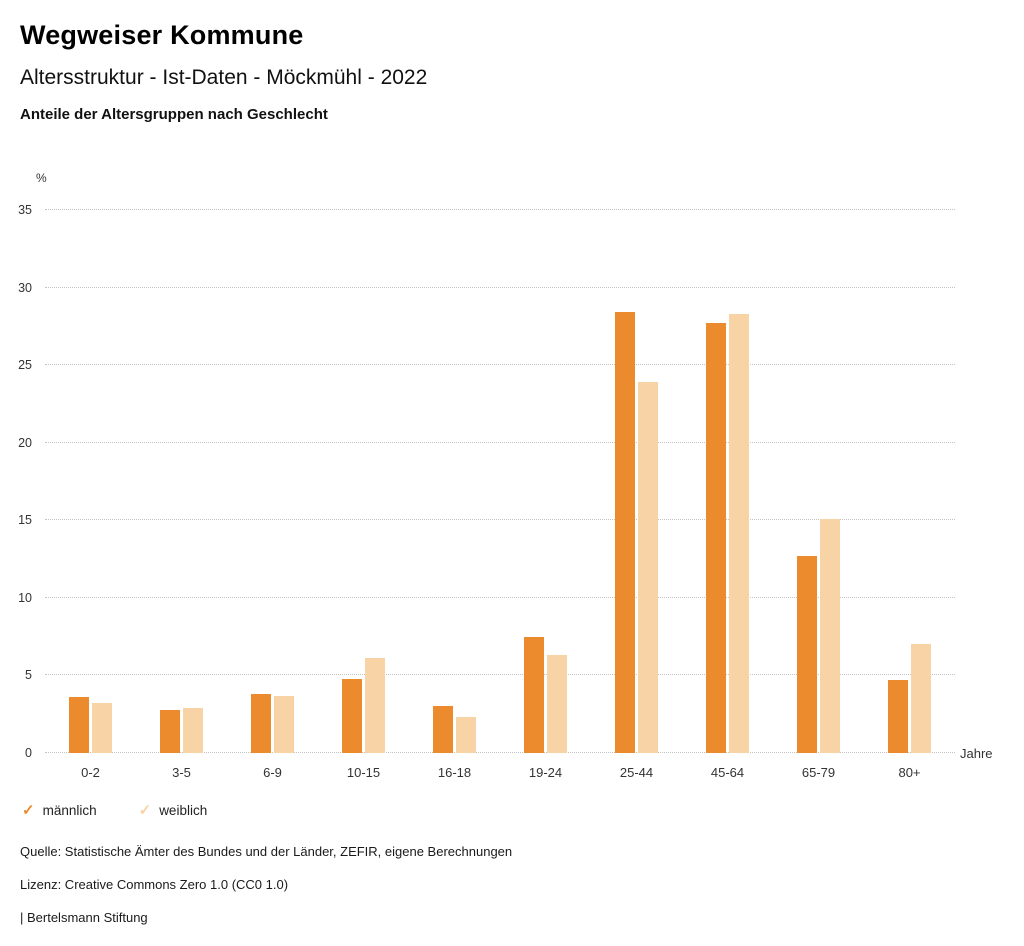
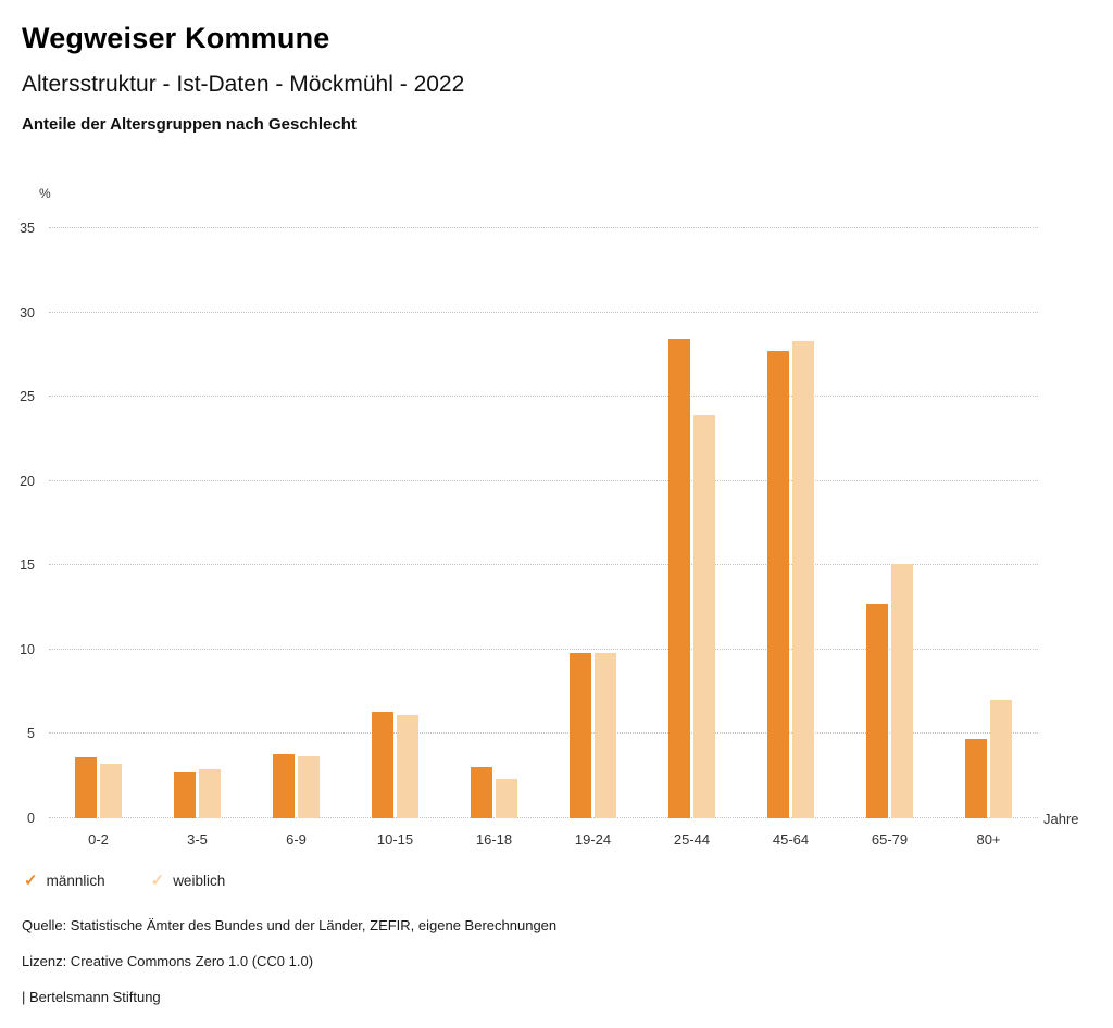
männlich/10-15: 4.8 -> 6.3
männlich/19-24: 7.5 -> 9.8
weiblich/19-24: 6.3 -> 9.8
